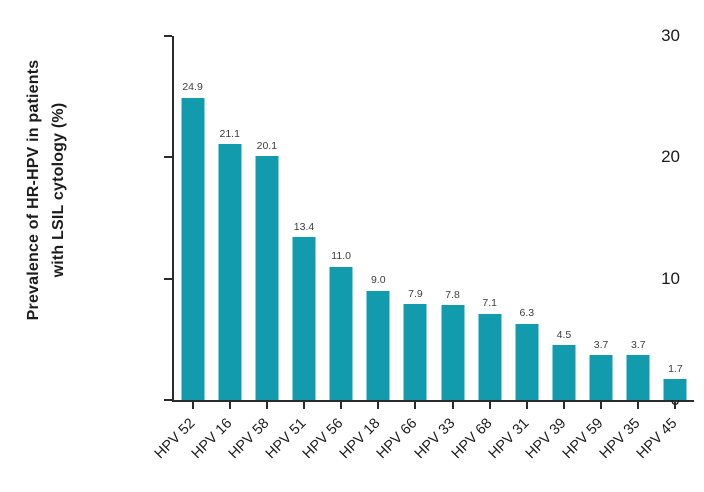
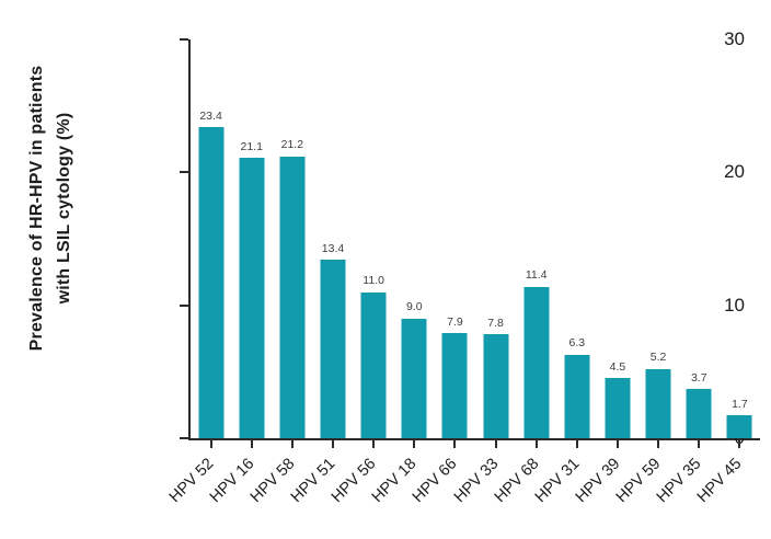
HPV 52: 24.9 -> 23.4
HPV 58: 20.1 -> 21.2
HPV 68: 7.1 -> 11.4
HPV 59: 3.7 -> 5.2
